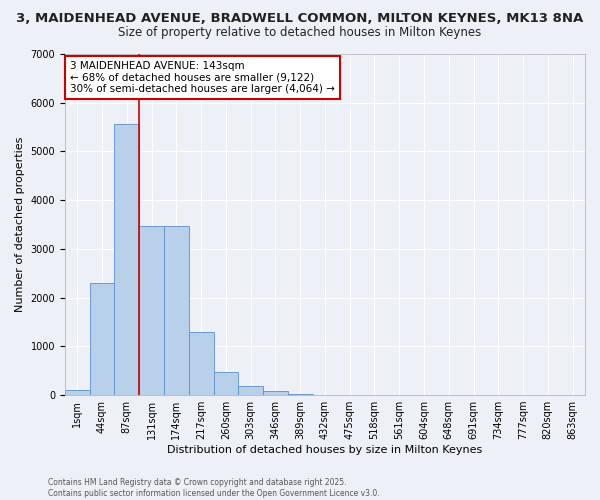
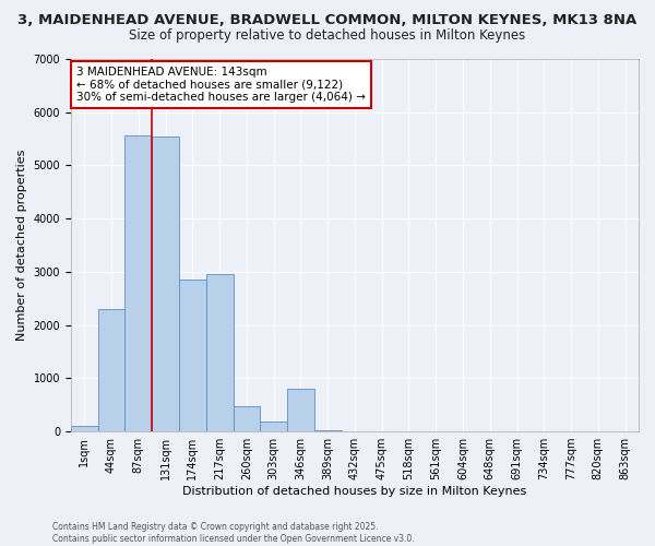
131sqm: 3470 -> 5550
174sqm: 3460 -> 2850
217sqm: 1300 -> 2950
346sqm: 90 -> 800
